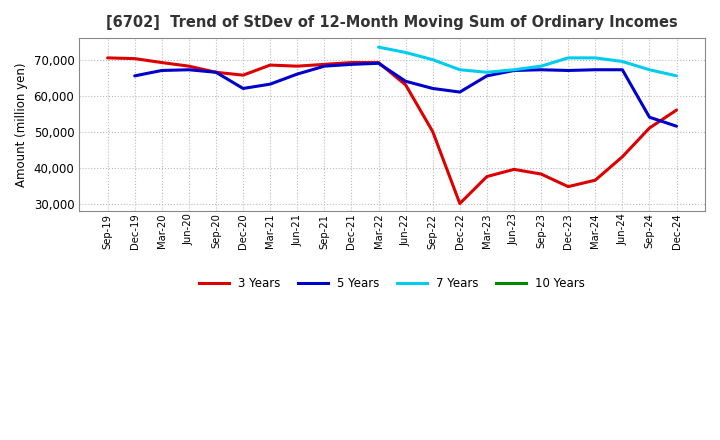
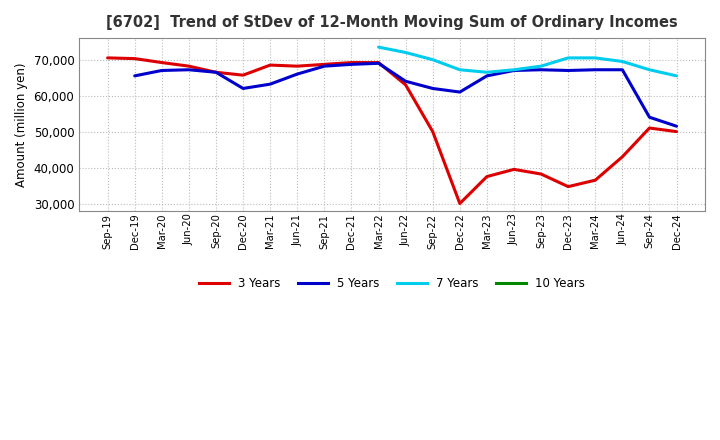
3 Years/Dec-24: 56,000 -> 50,000
